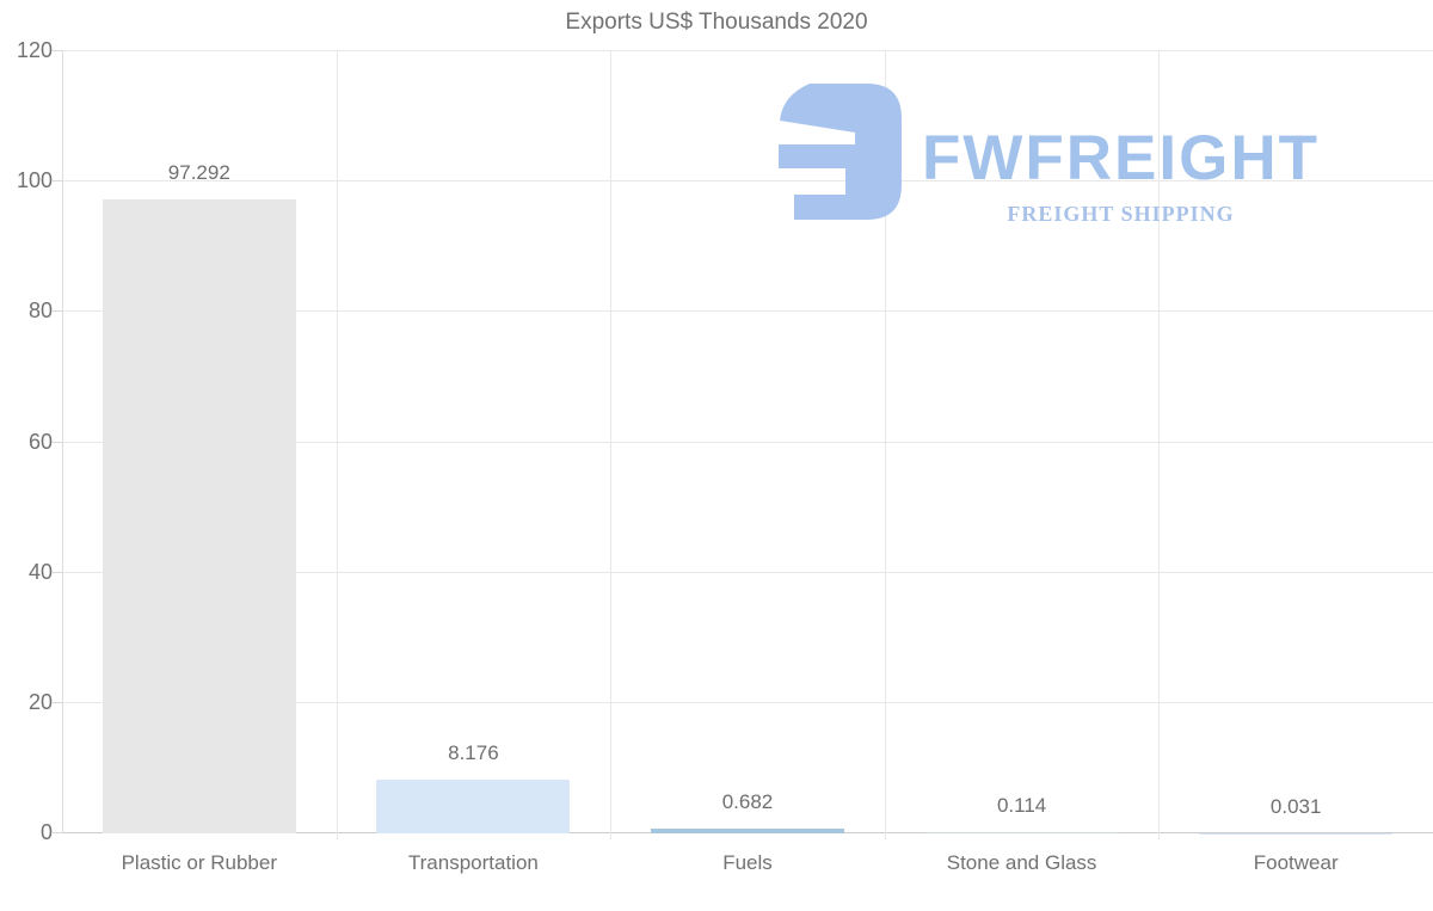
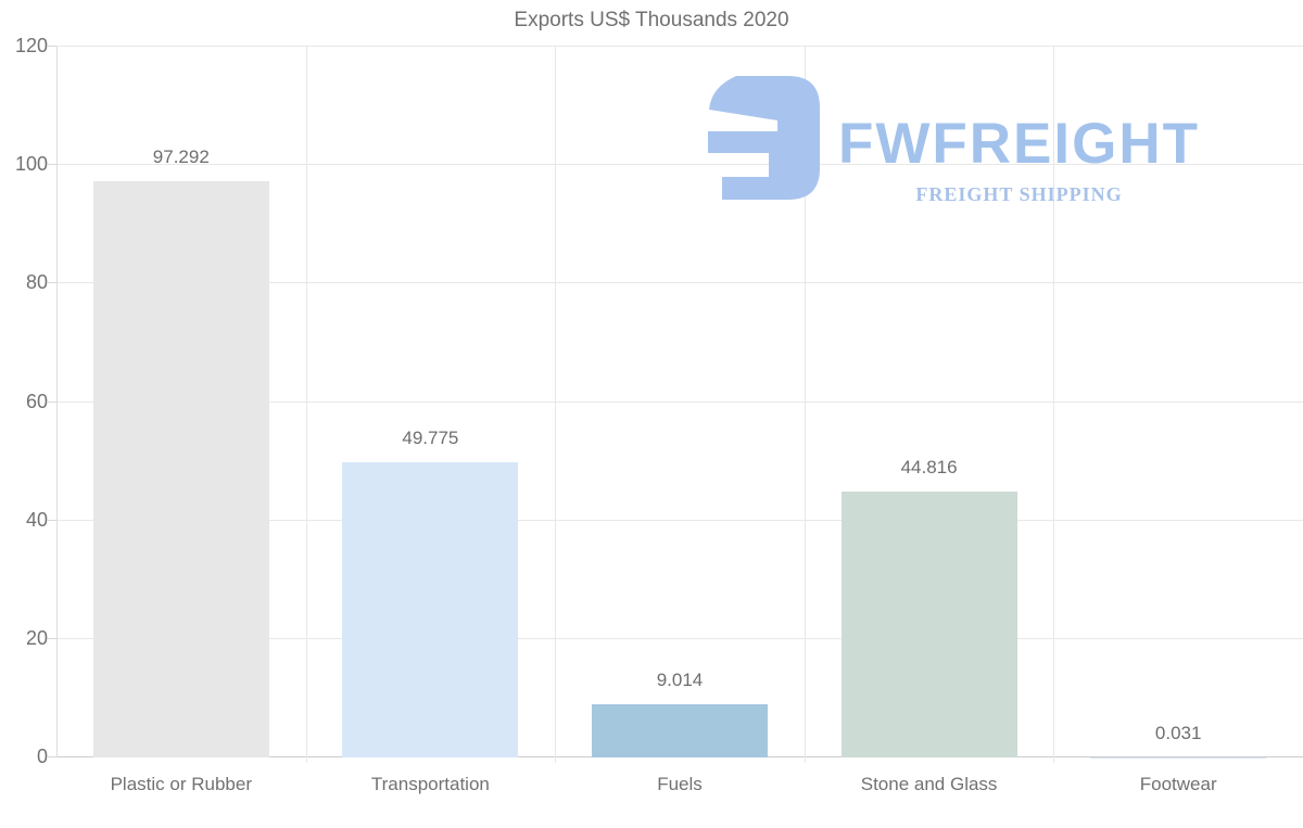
Transportation: 8.176 -> 49.775
Fuels: 0.682 -> 9.014
Stone and Glass: 0.114 -> 44.816
